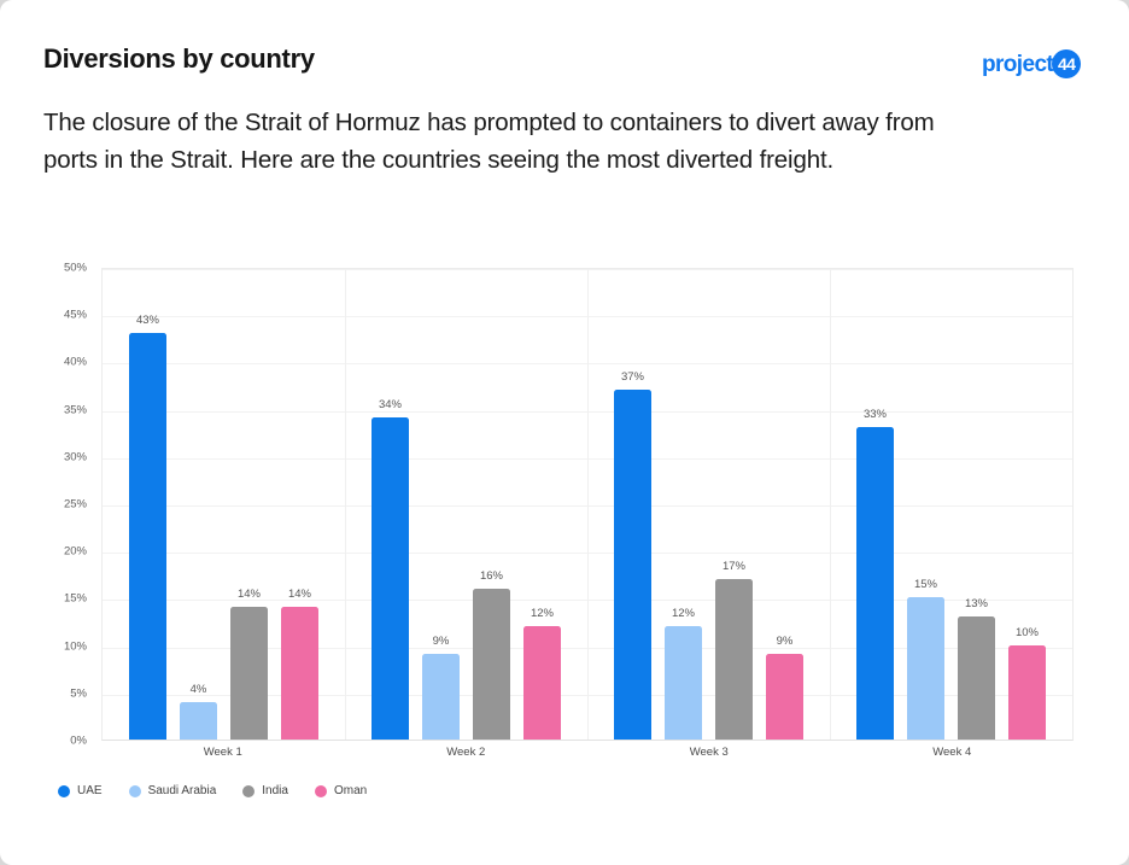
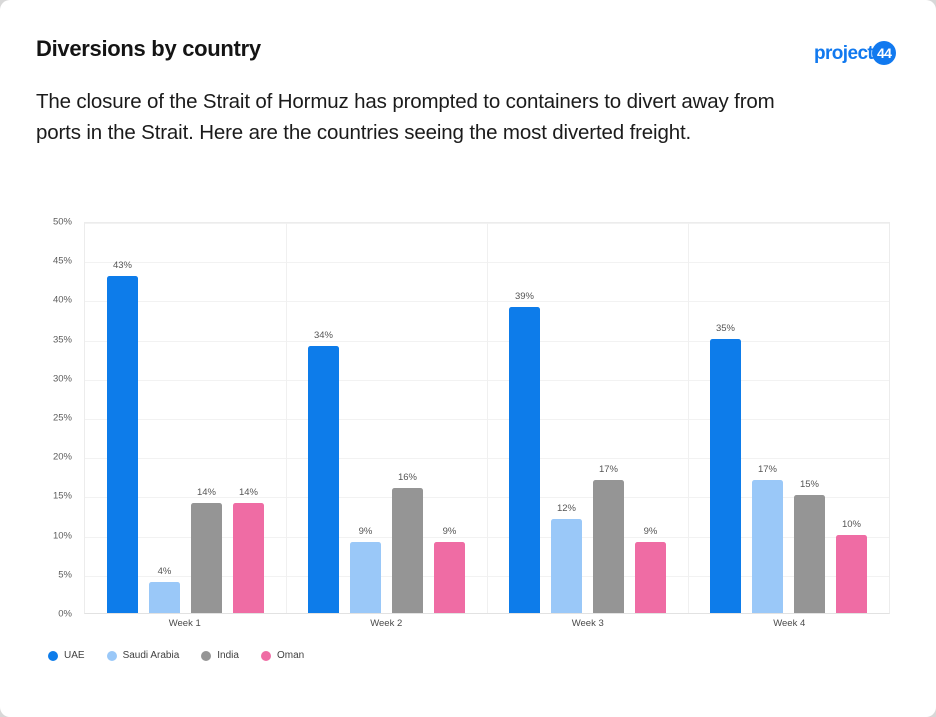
Oman/Week 2: 12% -> 9%
UAE/Week 3: 37% -> 39%
UAE/Week 4: 33% -> 35%
Saudi Arabia/Week 4: 15% -> 17%
India/Week 4: 13% -> 15%
